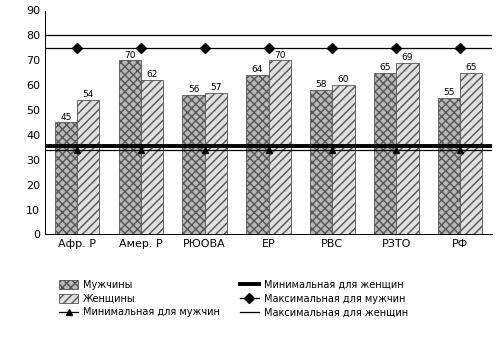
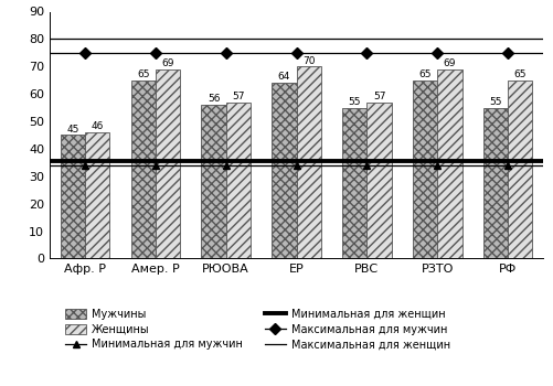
Женщины/Афр. Р: 54 -> 46
Мужчины/Амер. Р: 70 -> 65
Женщины/Амер. Р: 62 -> 69
Мужчины/РВС: 58 -> 55
Женщины/РВС: 60 -> 57
